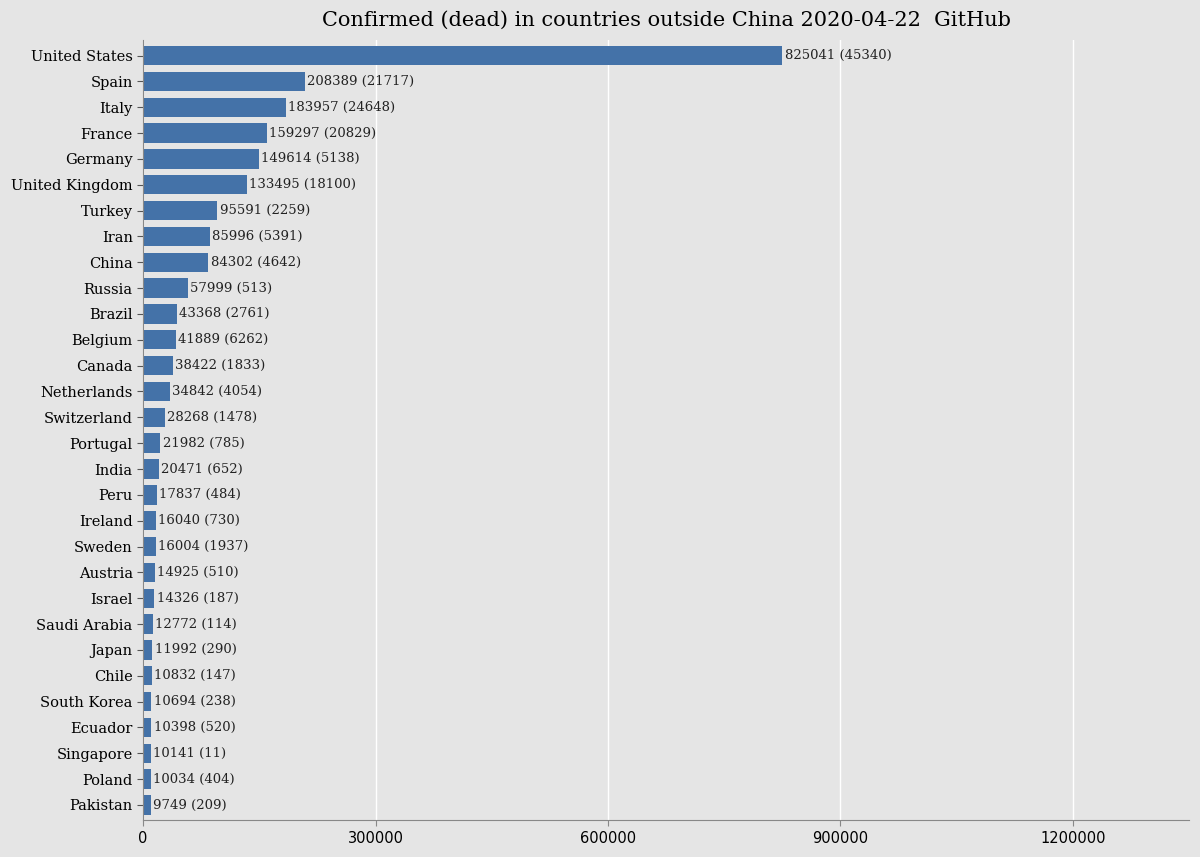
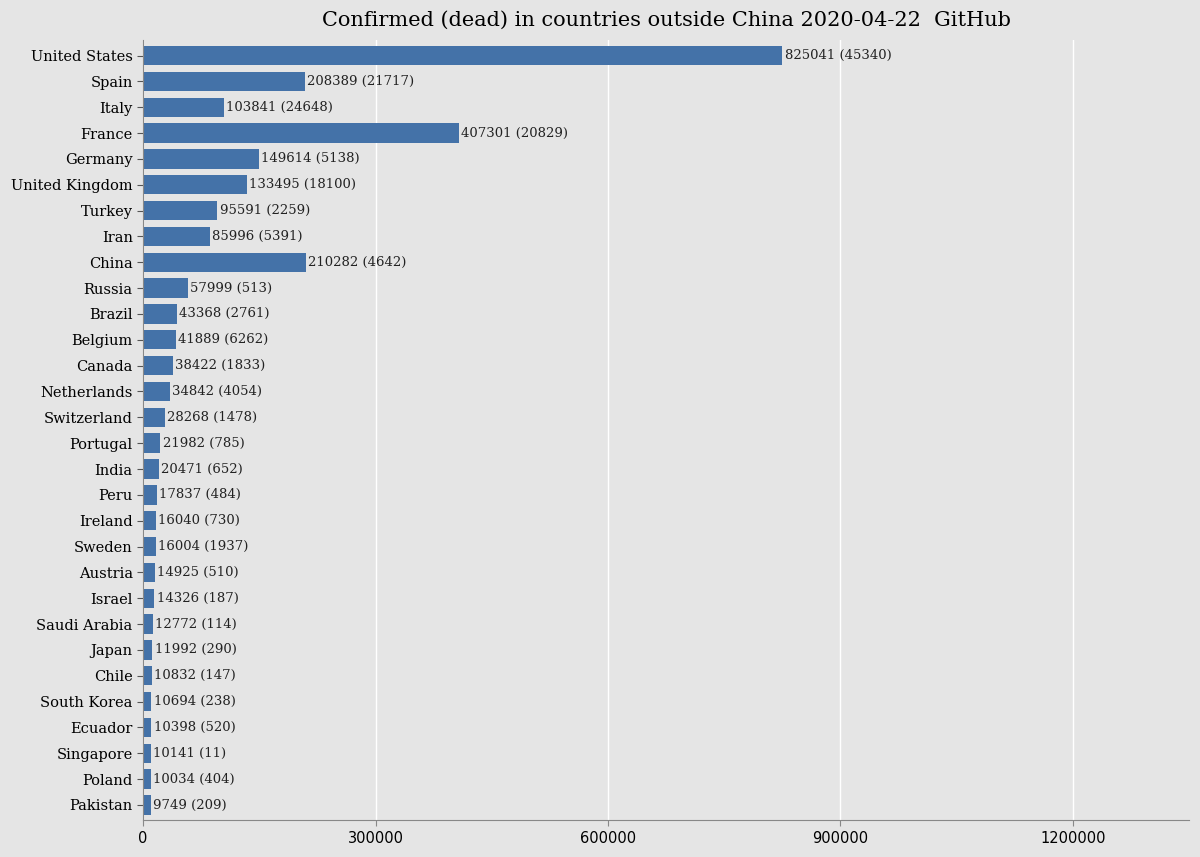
Italy: 183957 -> 103841
France: 159297 -> 407301
China: 84302 -> 210282
